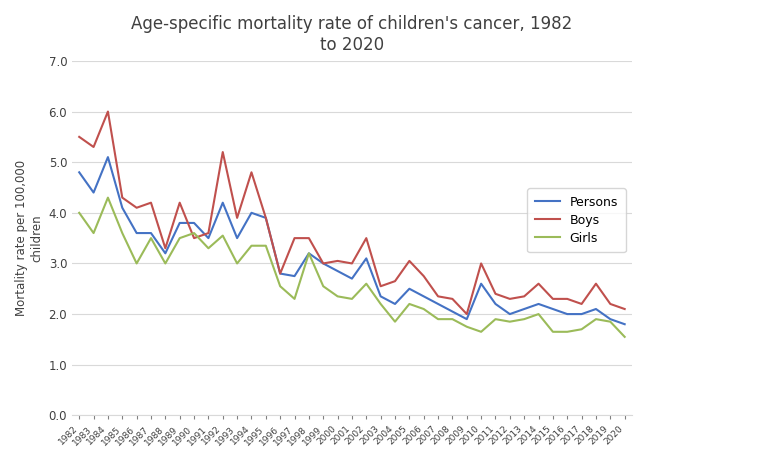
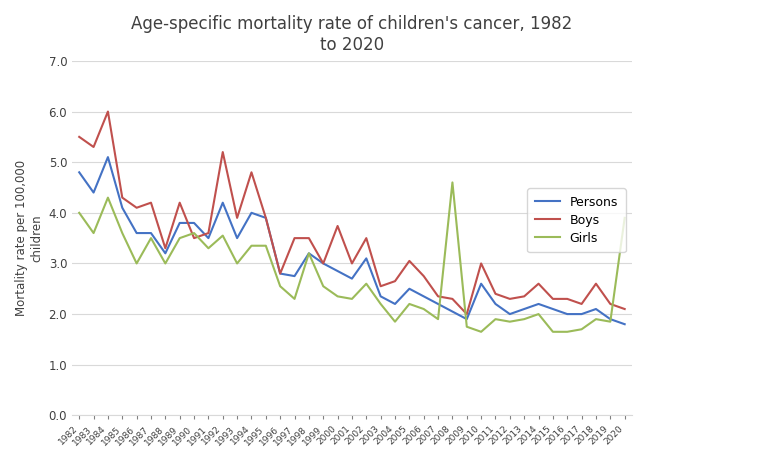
Boys/2000: 3.05 -> 3.74
Girls/2008: 1.90 -> 4.60
Girls/2020: 1.55 -> 3.90
